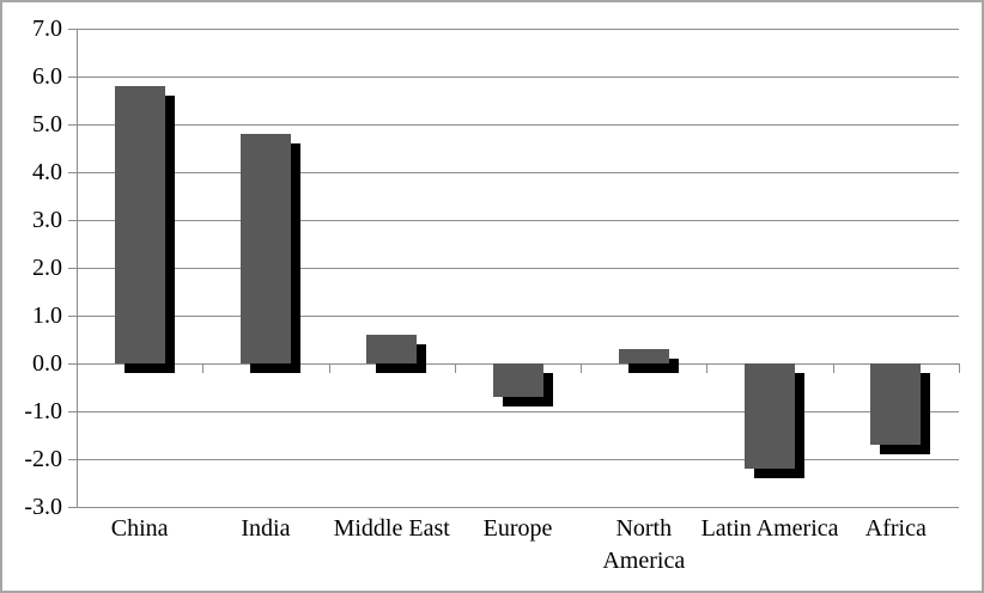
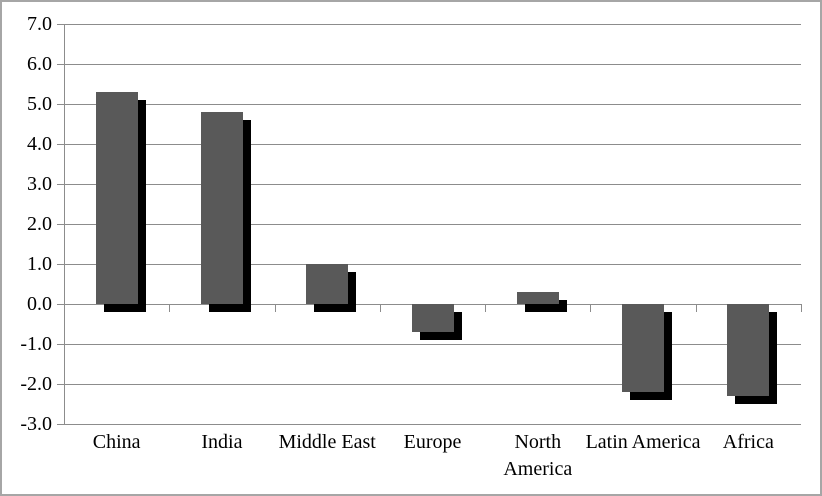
China: 5.8 -> 5.3
Middle East: 0.6 -> 1.0
Africa: -1.7 -> -2.3
